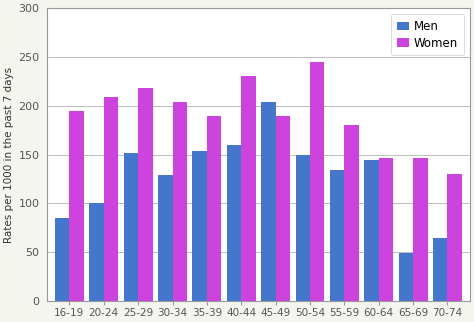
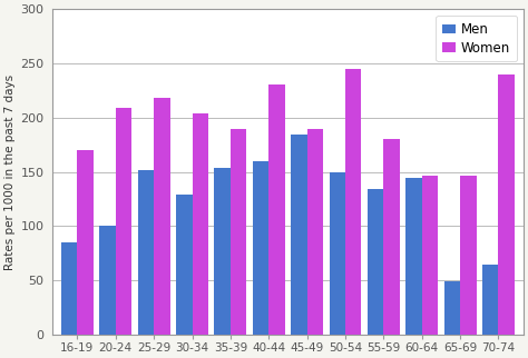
Women/16-19: 195 -> 170
Men/45-49: 204 -> 184
Women/70-74: 130 -> 240
